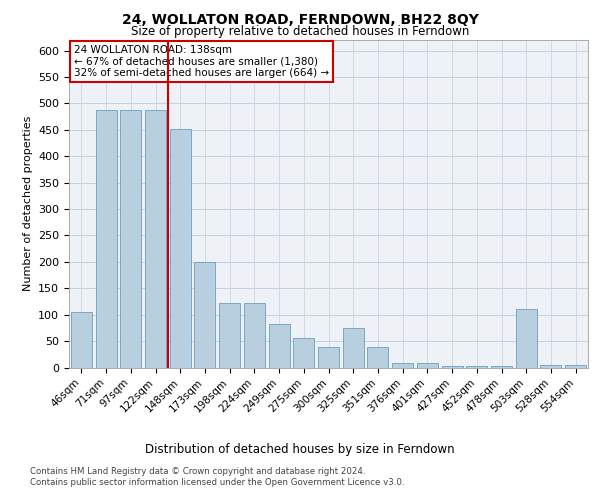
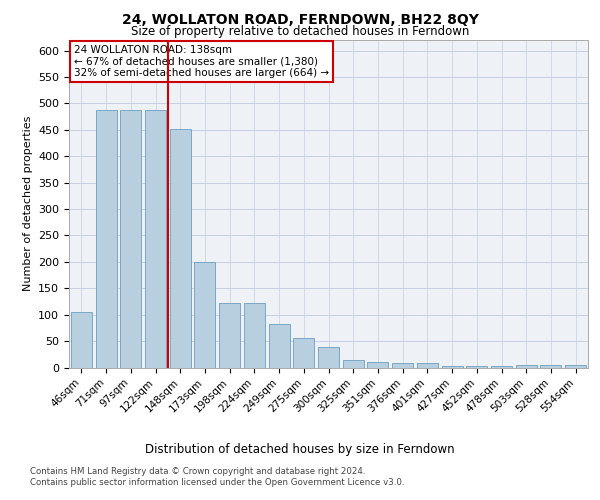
325sqm: 74 -> 15
351sqm: 38 -> 10
503sqm: 110 -> 5
